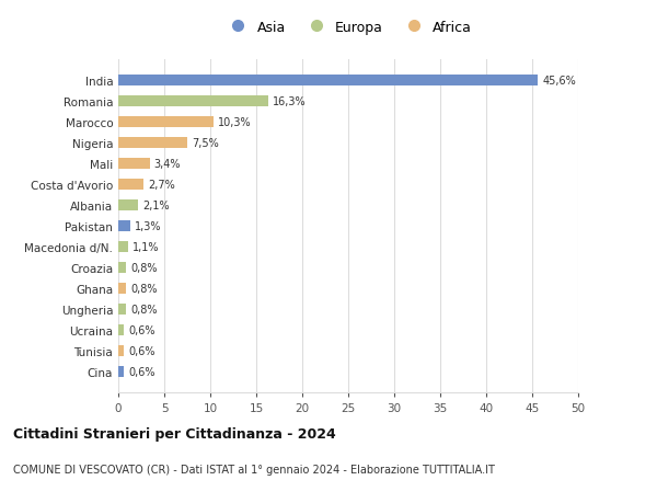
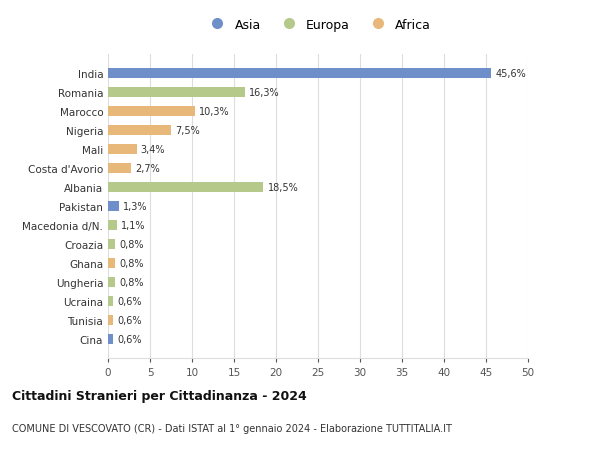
Albania: 2,1% -> 18,5%
